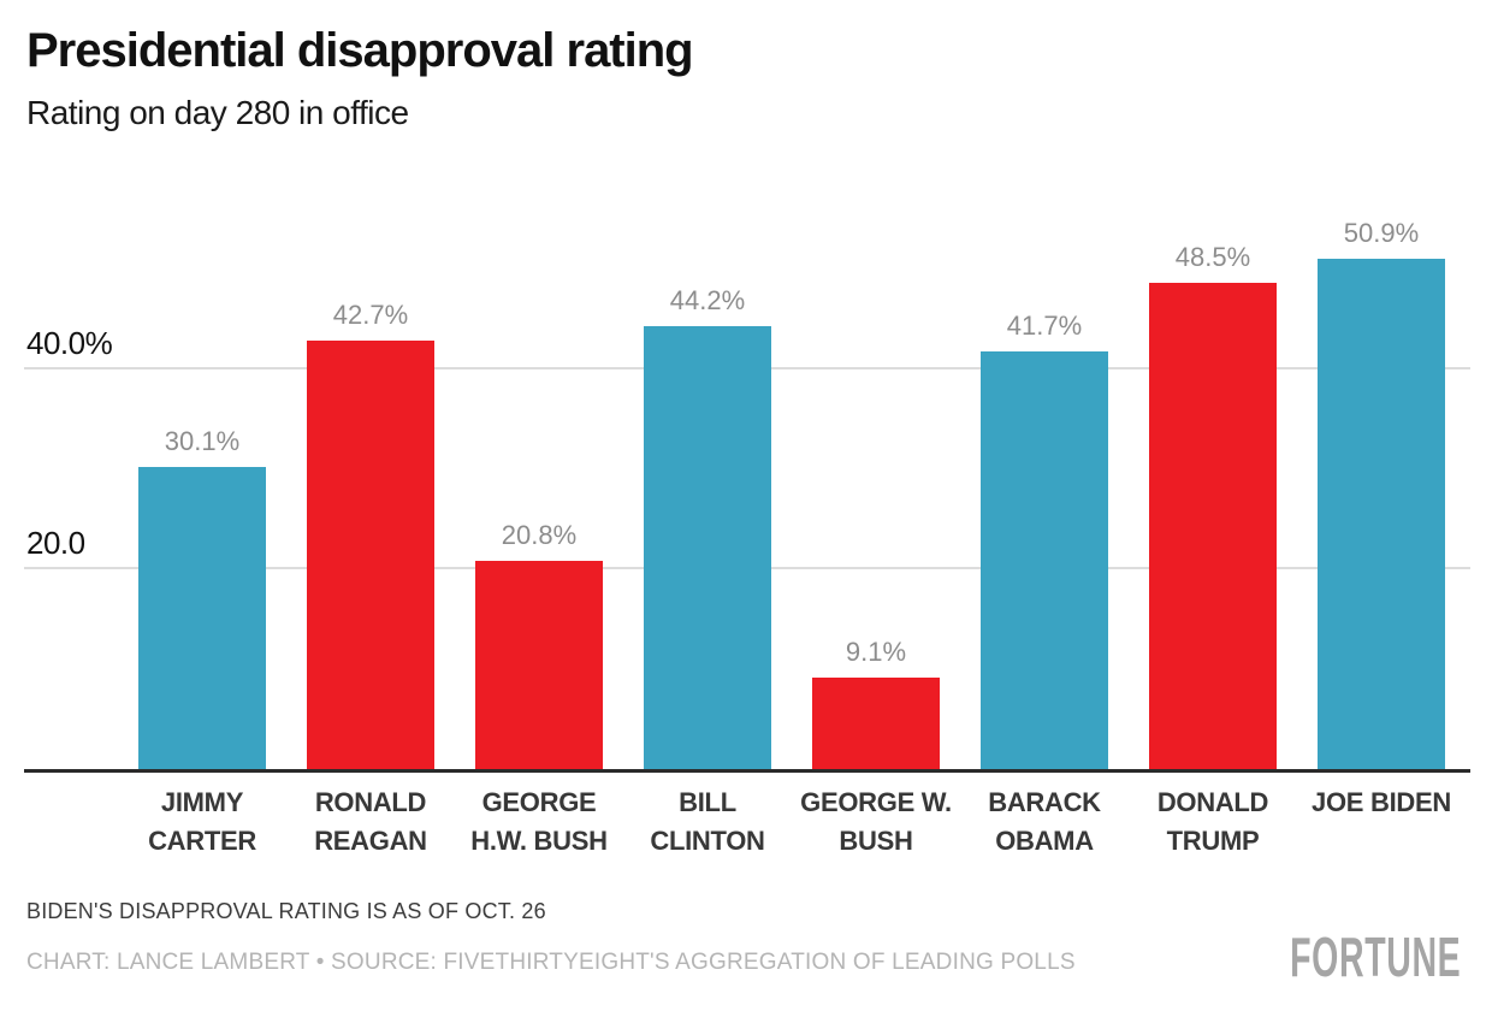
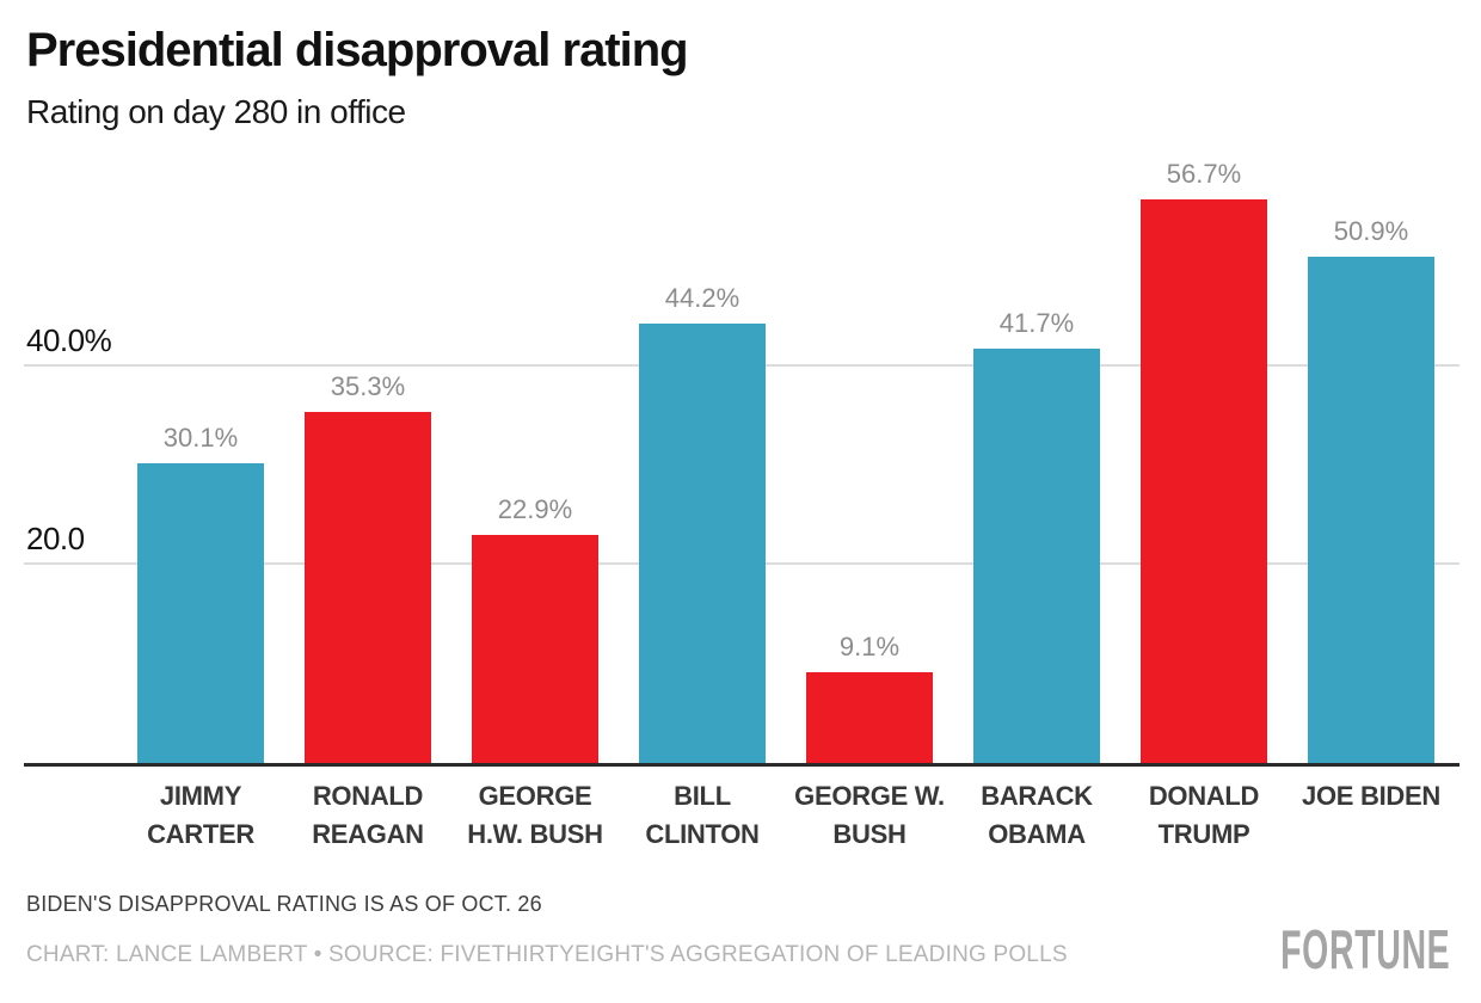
RONALD REAGAN: 42.7% -> 35.3%
GEORGE H.W. BUSH: 20.8% -> 22.9%
DONALD TRUMP: 48.5% -> 56.7%
